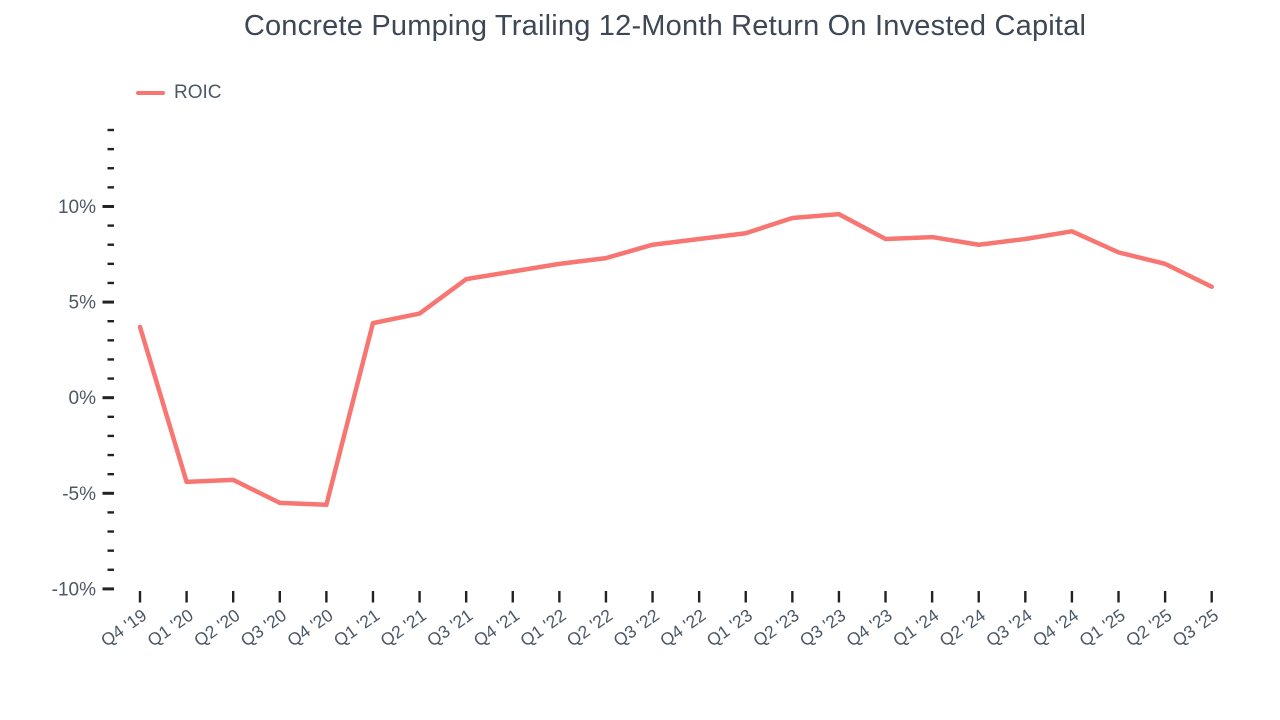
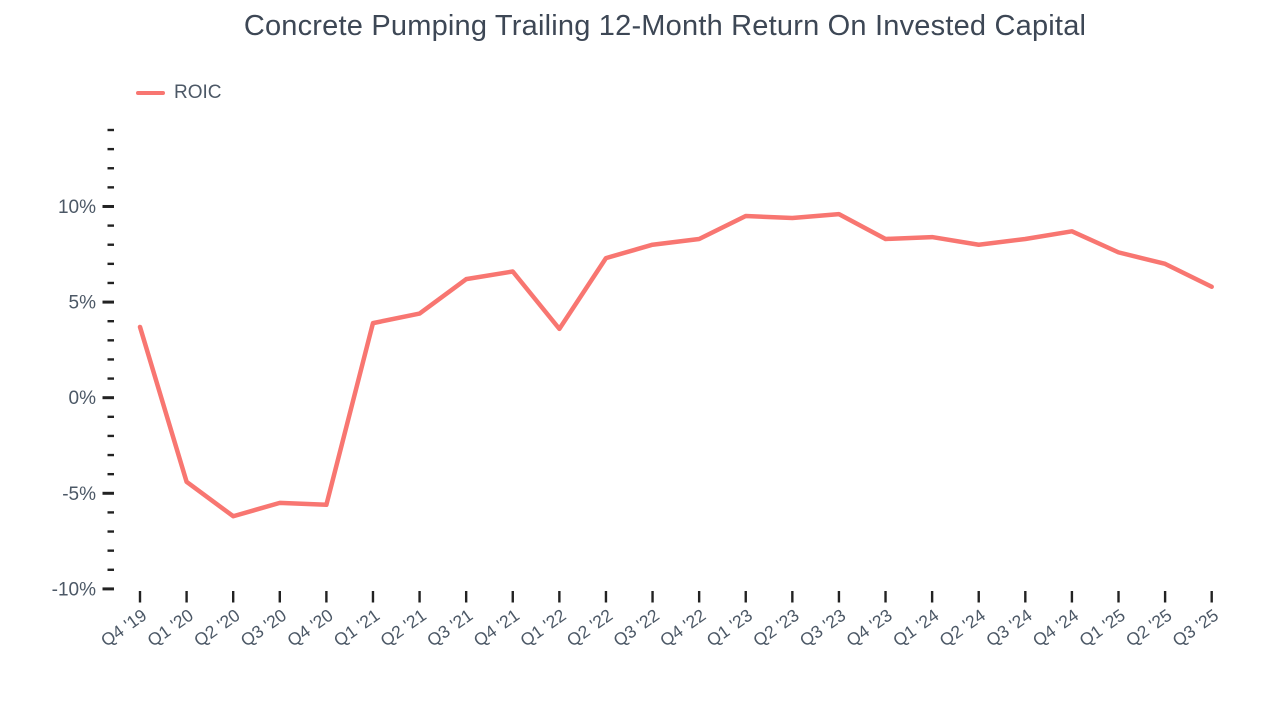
Q2 '20: -4.3% -> -6.2%
Q1 '22: 7.0% -> 3.6%
Q1 '23: 8.6% -> 9.5%
